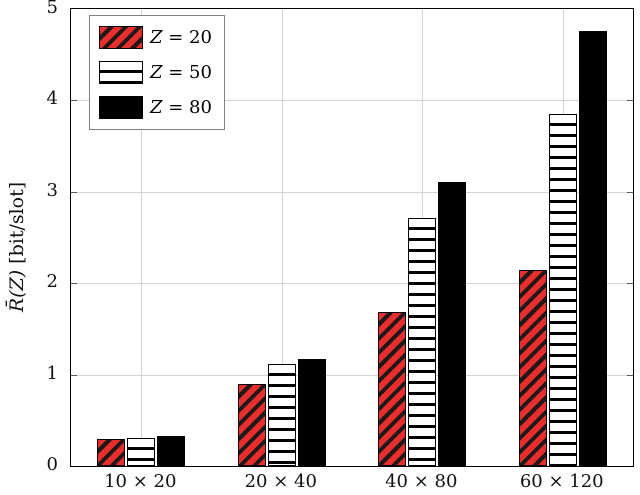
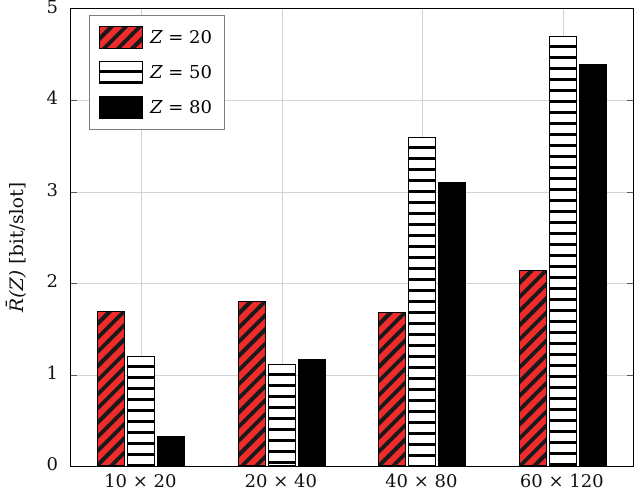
Z = 20/10 × 20: 0.3 -> 1.7
Z = 50/10 × 20: 0.3 -> 1.2
Z = 20/20 × 40: 0.9 -> 1.8
Z = 50/40 × 80: 2.7 -> 3.6
Z = 50/60 × 120: 3.9 -> 4.7
Z = 80/60 × 120: 4.8 -> 4.4
